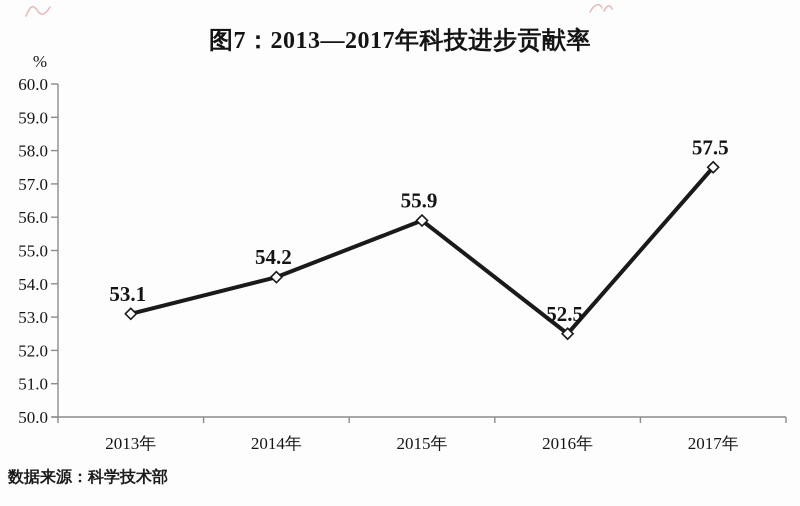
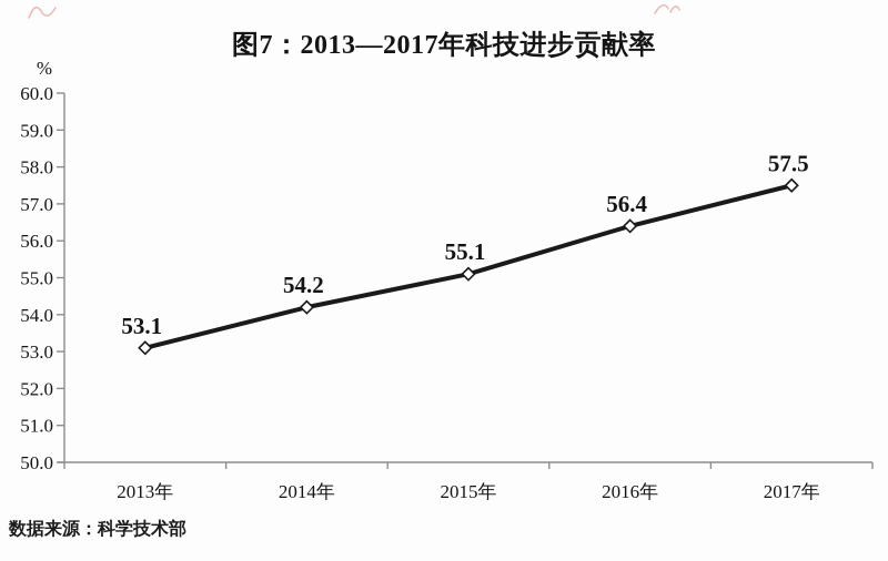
2015年: 55.9 -> 55.1
2016年: 52.5 -> 56.4
